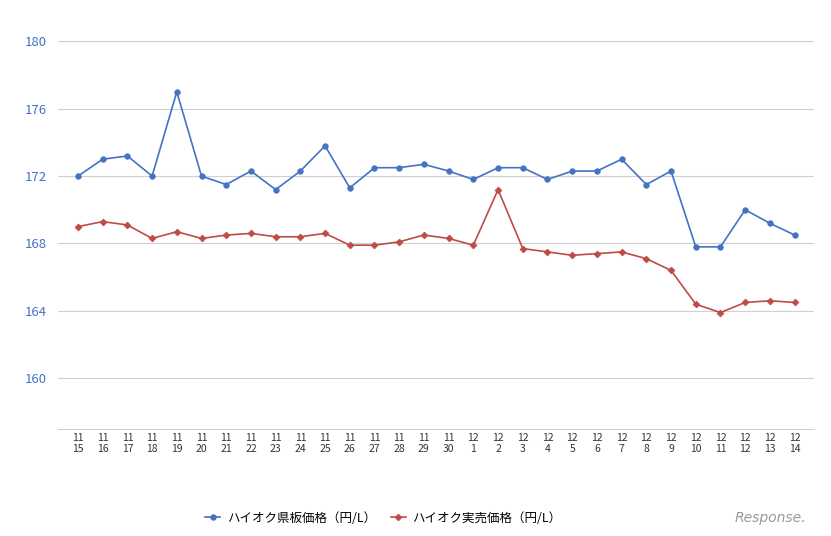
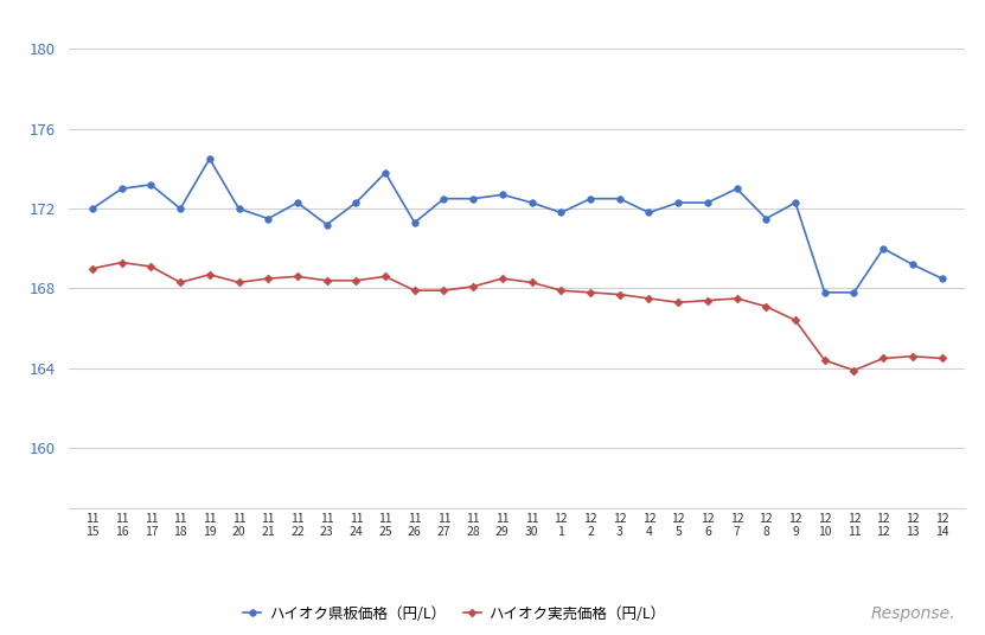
ハイオク県板価格（円/L）/11 19: 177.0 -> 174.5
ハイオク実売価格（円/L）/12 2: 171.2 -> 167.8
